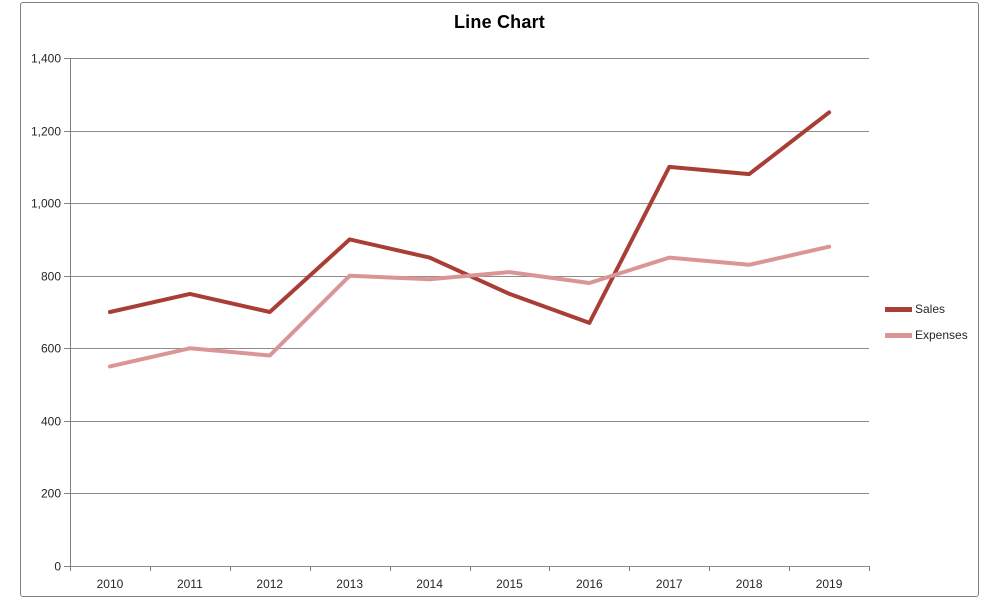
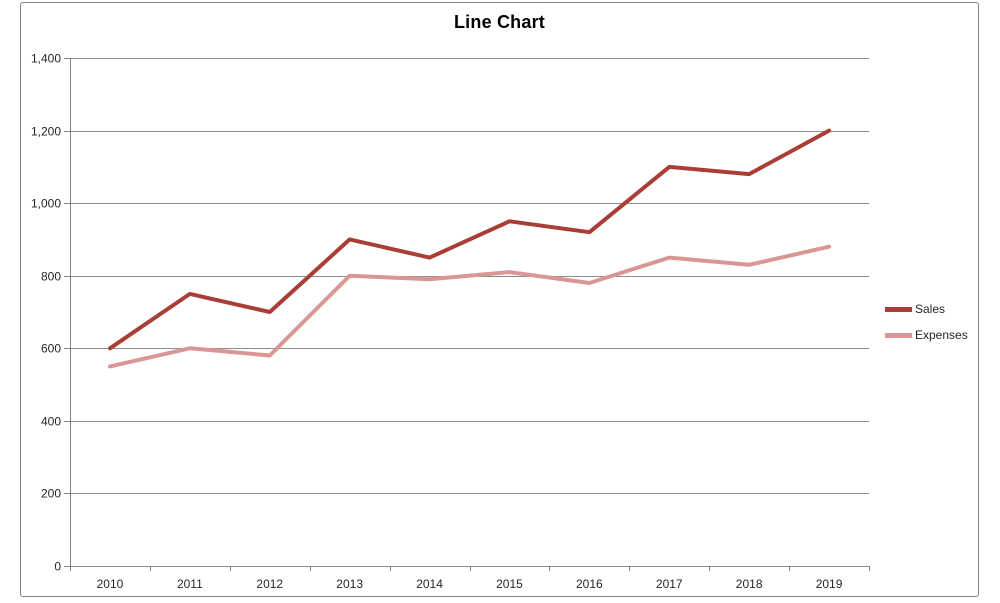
Sales/2010: 700 -> 600
Sales/2015: 750 -> 950
Sales/2016: 670 -> 920
Sales/2019: 1250 -> 1200
